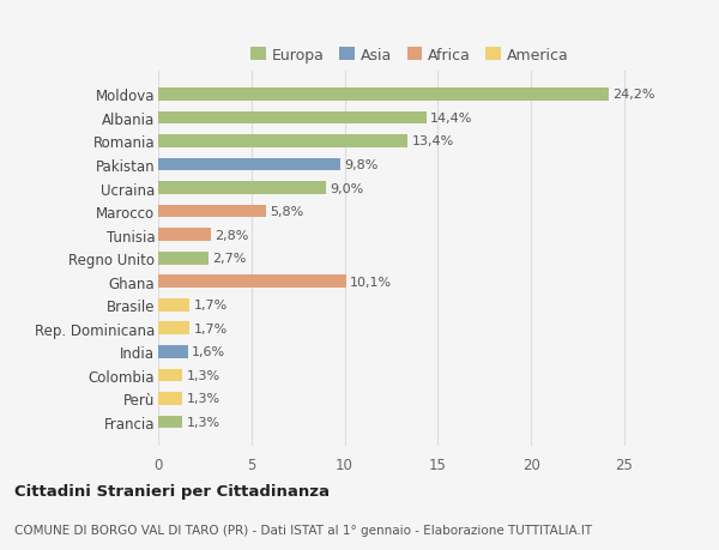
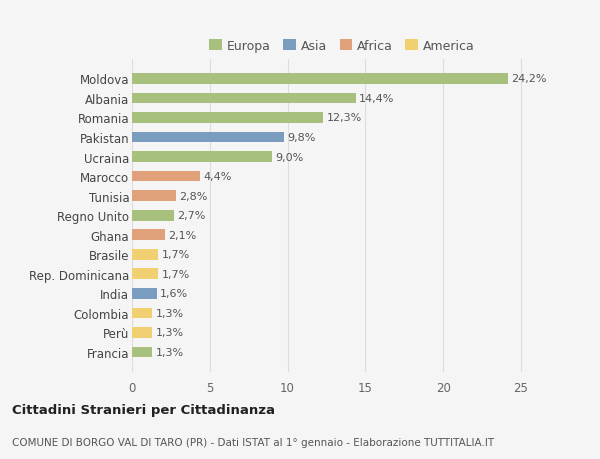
Romania: 13,4% -> 12,3%
Marocco: 5,8% -> 4,4%
Ghana: 10,1% -> 2,1%
